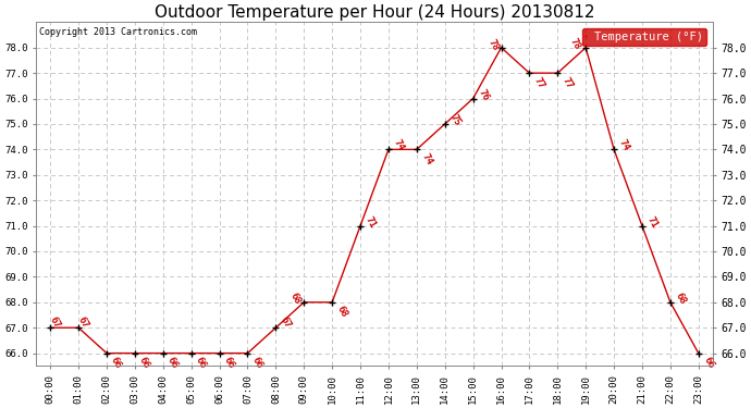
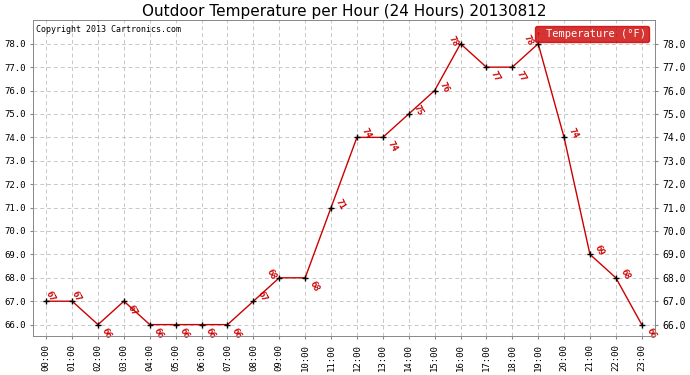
03:00: 66 -> 67
21:00: 71 -> 69
